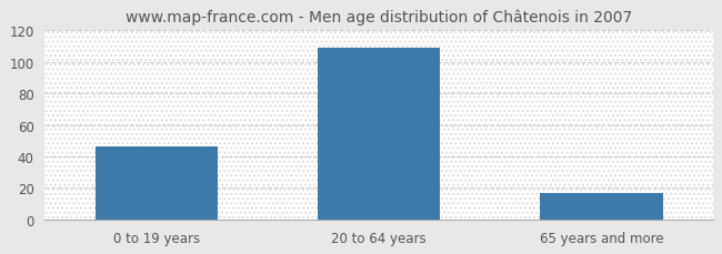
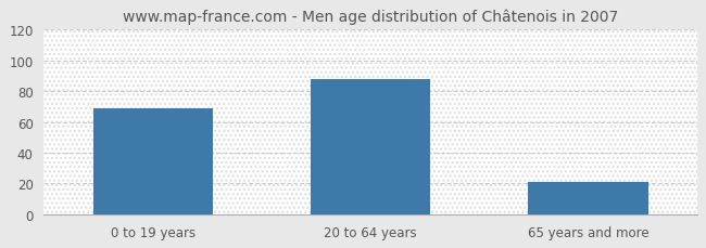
0 to 19 years: 46 -> 69
20 to 64 years: 109 -> 88
65 years and more: 17 -> 21
